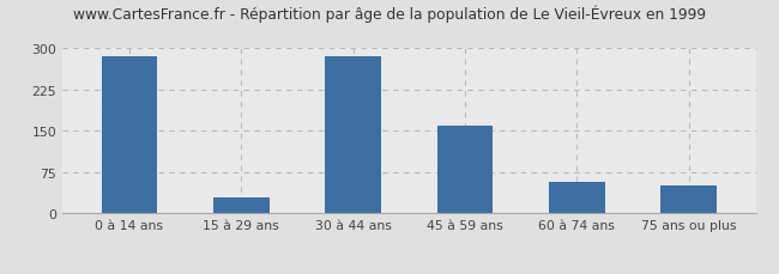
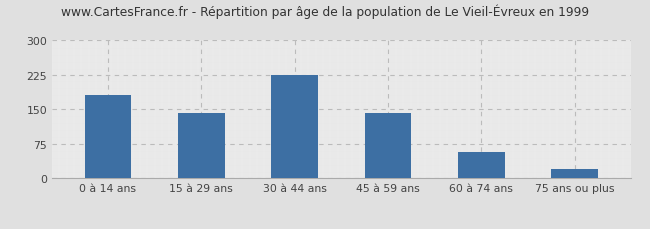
0 à 14 ans: 285 -> 181
15 à 29 ans: 30 -> 143
30 à 44 ans: 285 -> 225
45 à 59 ans: 160 -> 143
75 ans ou plus: 50 -> 20
